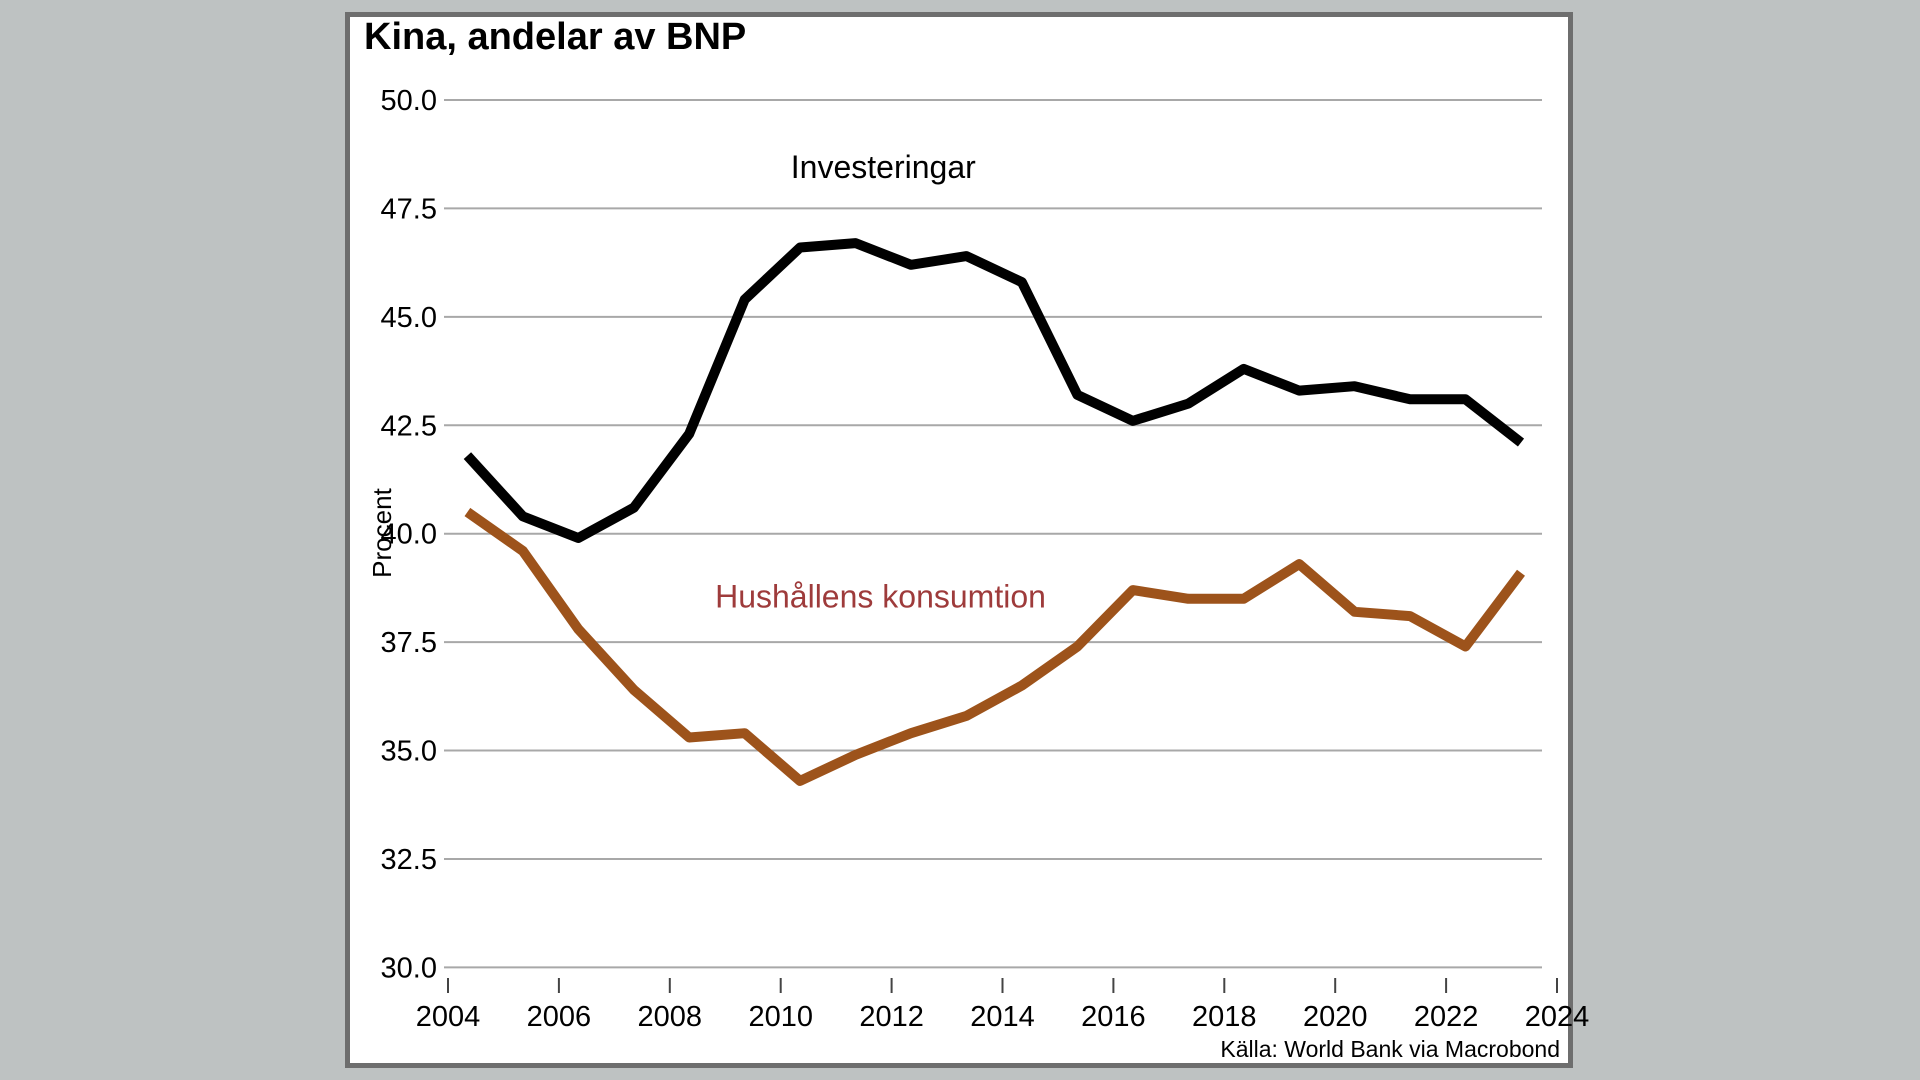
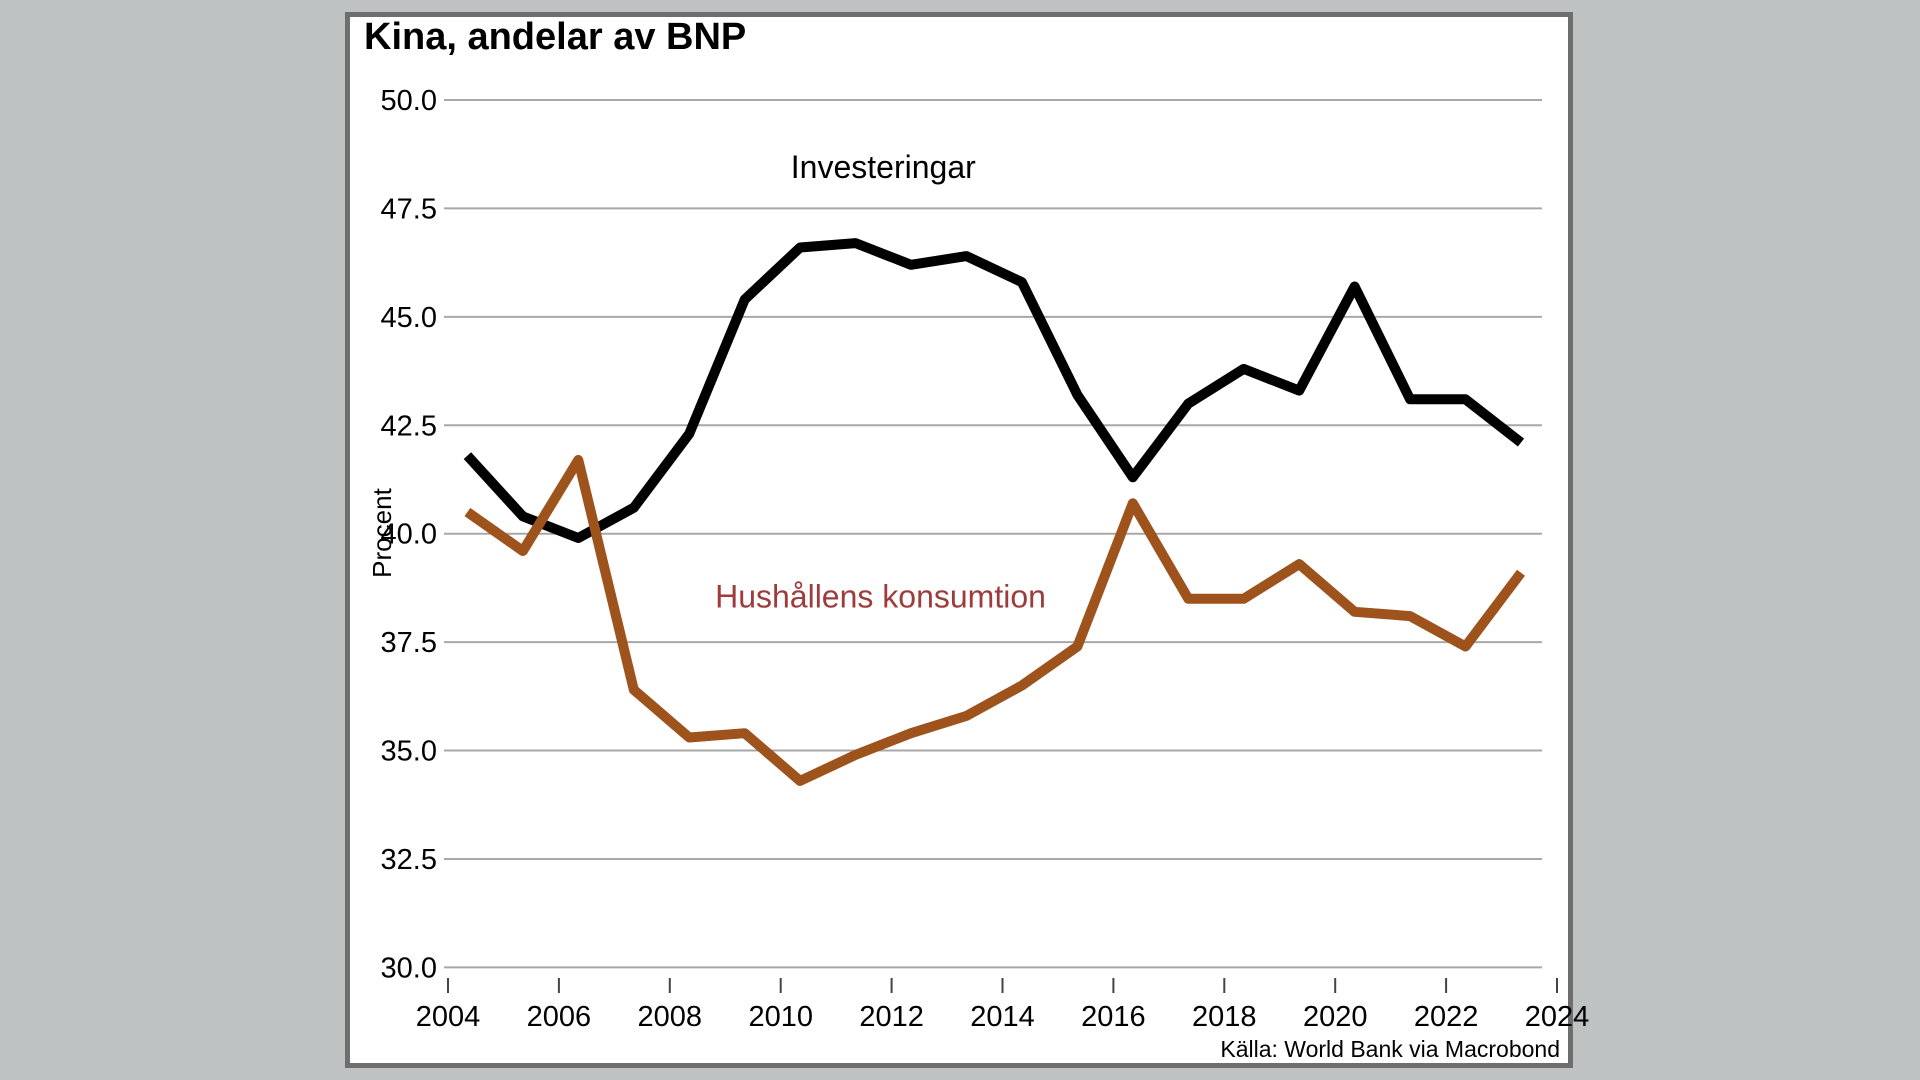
Hushållens konsumtion/2006: 37.8 -> 41.7
Investeringar/2016: 42.6 -> 41.3
Hushållens konsumtion/2016: 38.7 -> 40.7
Investeringar/2020: 43.4 -> 45.7
